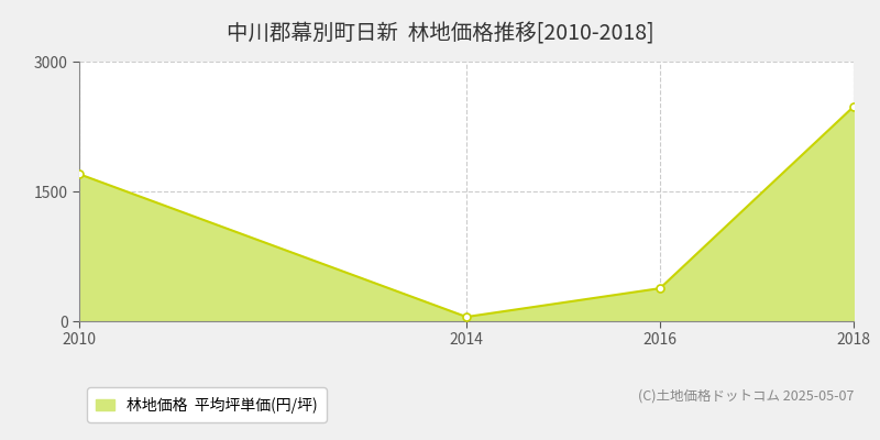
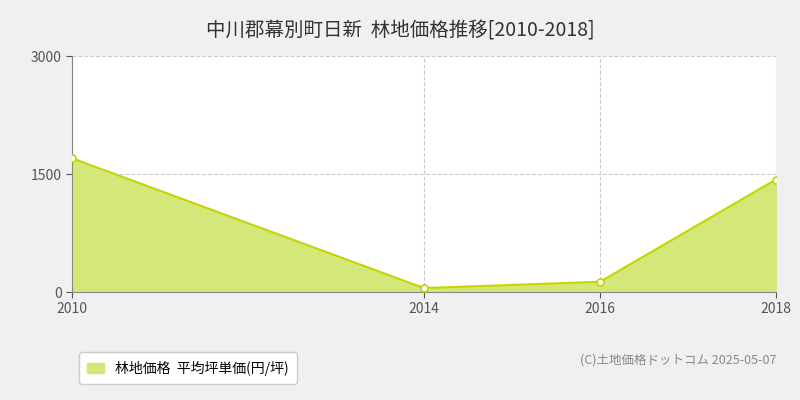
2016: 380 -> 130
2018: 2480 -> 1430
